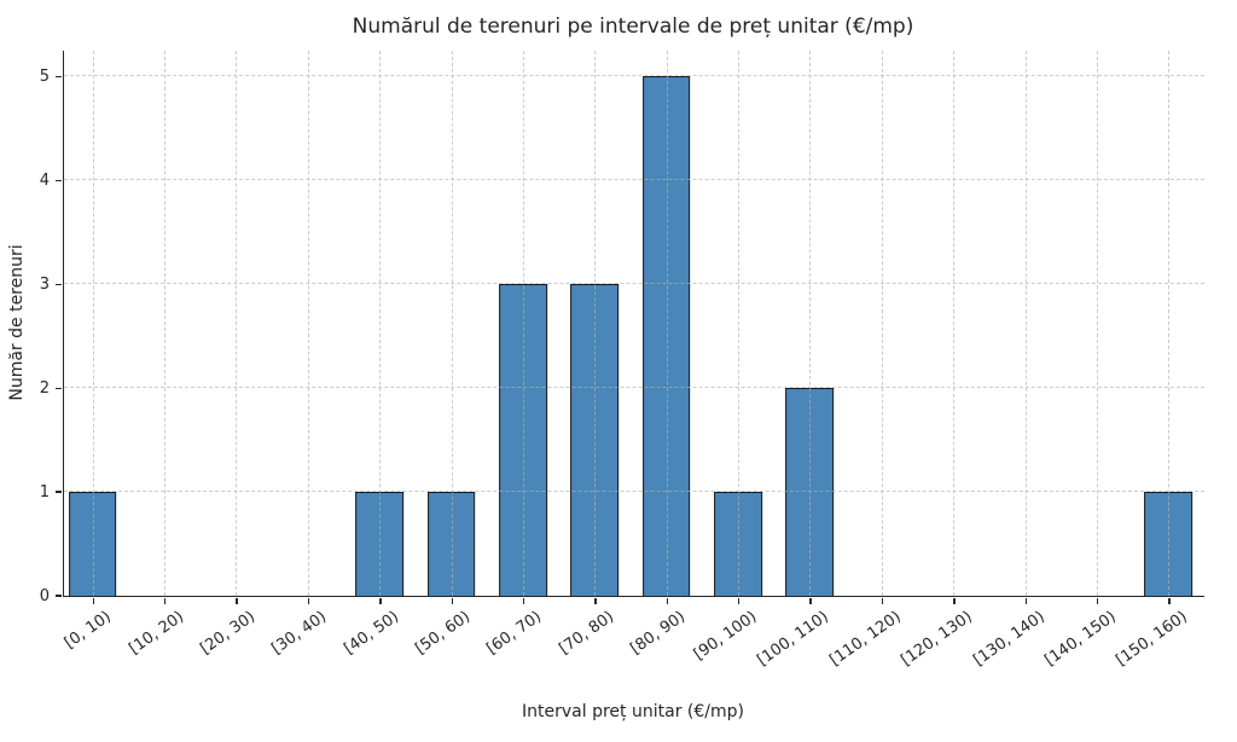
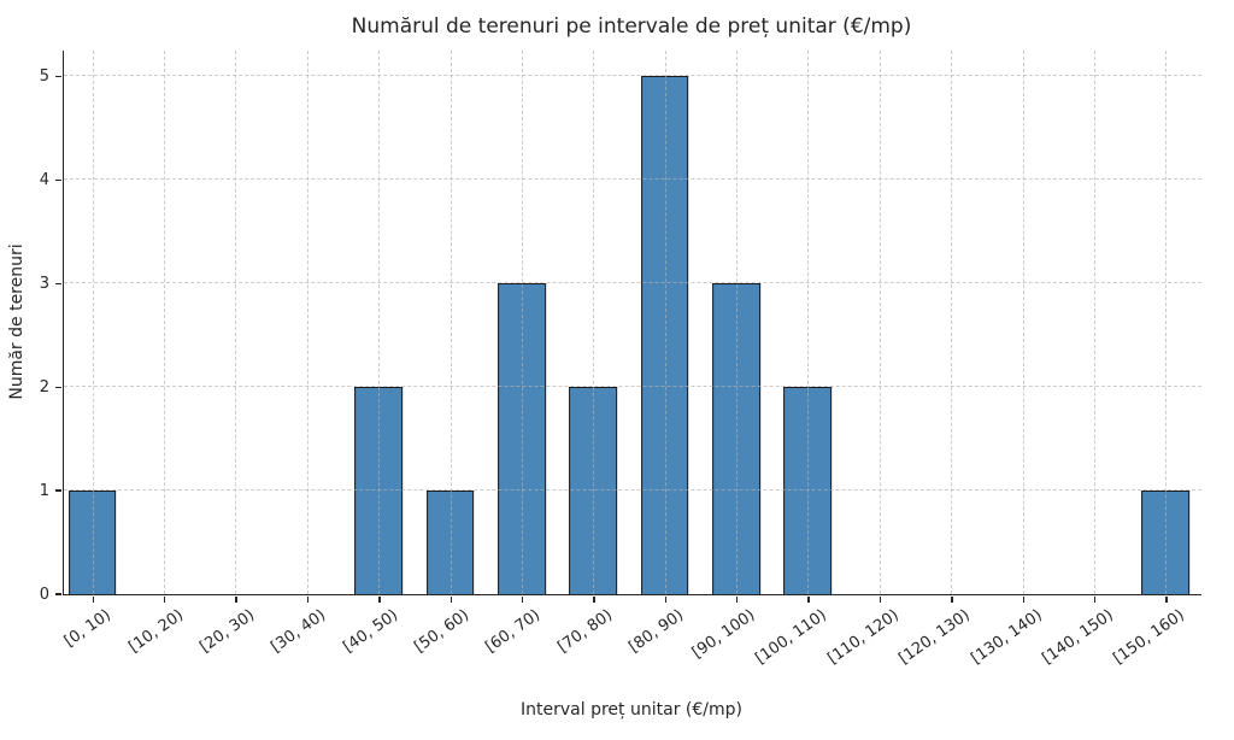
[40, 50): 1 -> 2
[70, 80): 3 -> 2
[90, 100): 1 -> 3
